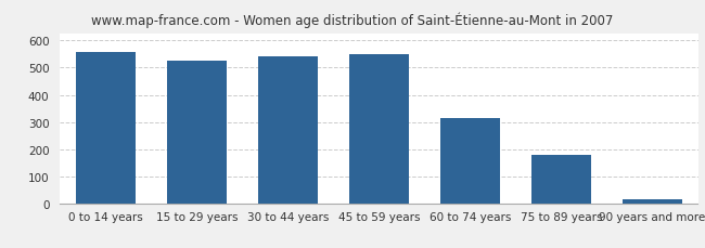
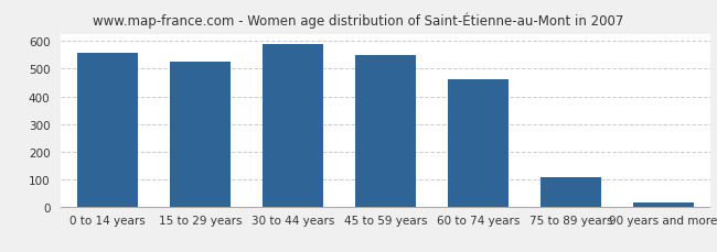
30 to 44 years: 540 -> 590
60 to 74 years: 315 -> 460
75 to 89 years: 178 -> 105
